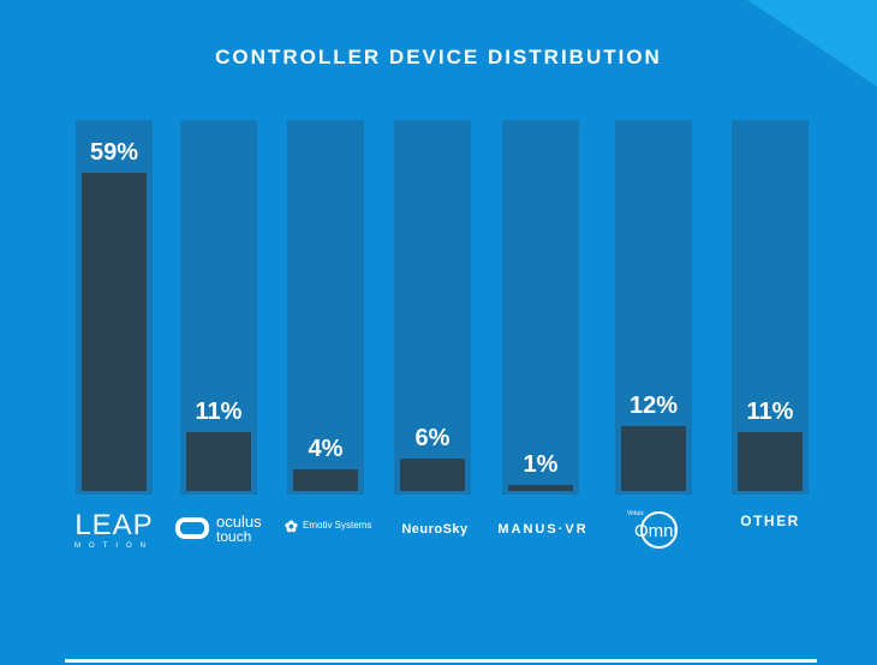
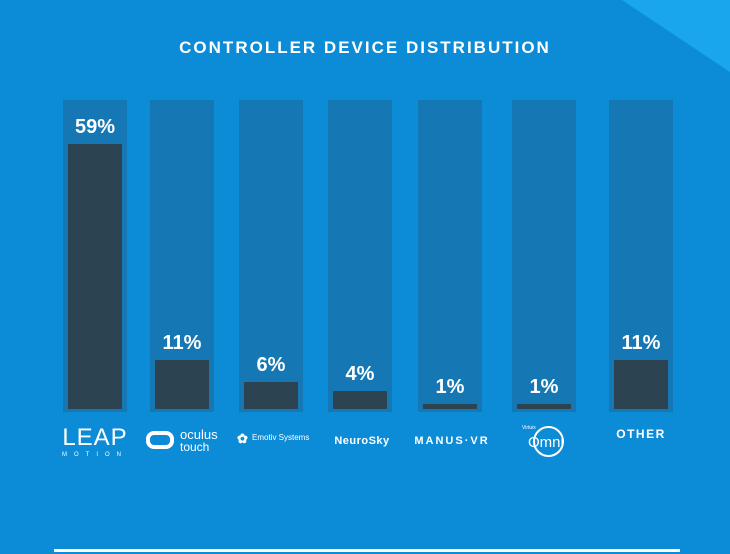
Emotiv Systems: 4% -> 6%
NeuroSky: 6% -> 4%
Virtuix Omni: 12% -> 1%
